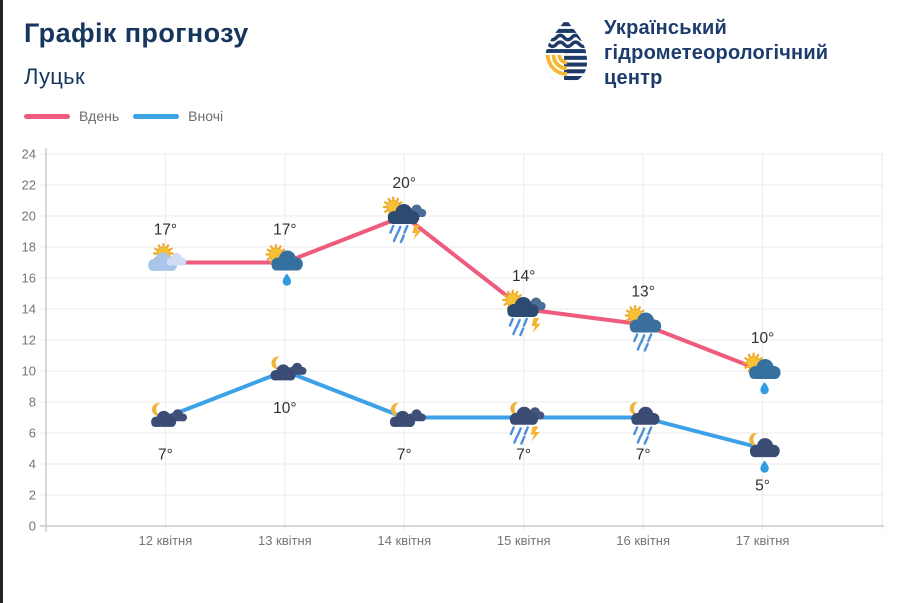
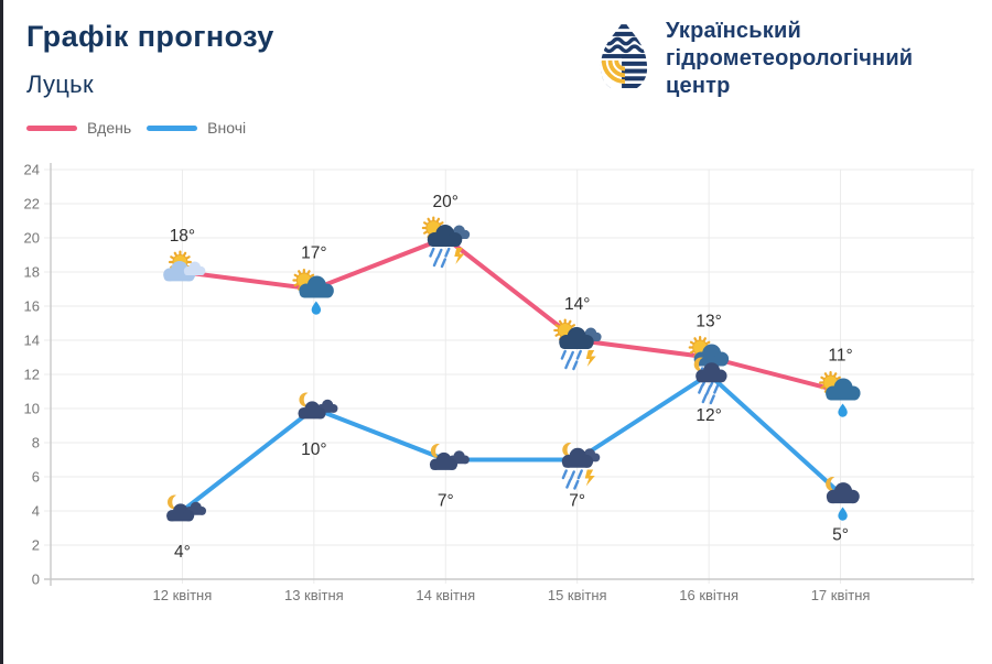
Вдень/12 квітня: 17° -> 18°
Вночі/12 квітня: 7° -> 4°
Вночі/16 квітня: 7° -> 12°
Вдень/17 квітня: 10° -> 11°
